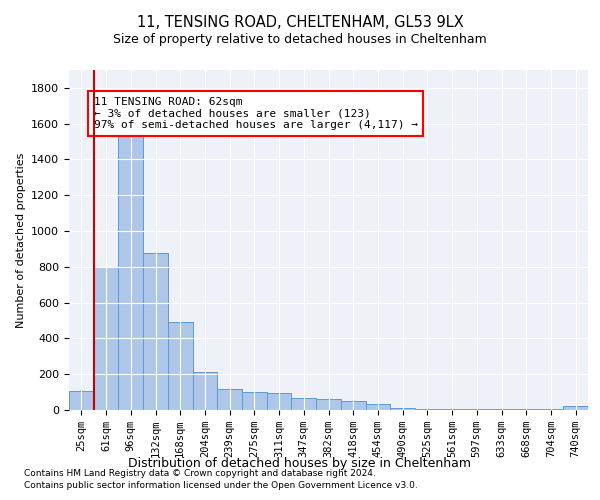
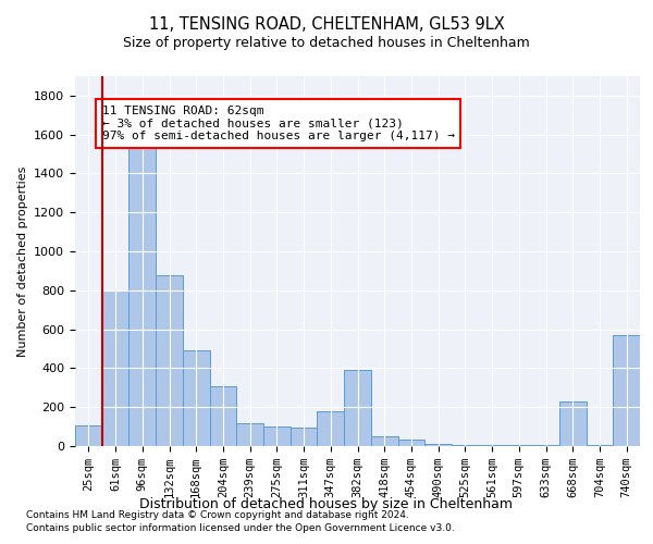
204sqm: 220 -> 310
347sqm: 60 -> 180
382sqm: 60 -> 390
668sqm: 0 -> 230
740sqm: 20 -> 570
